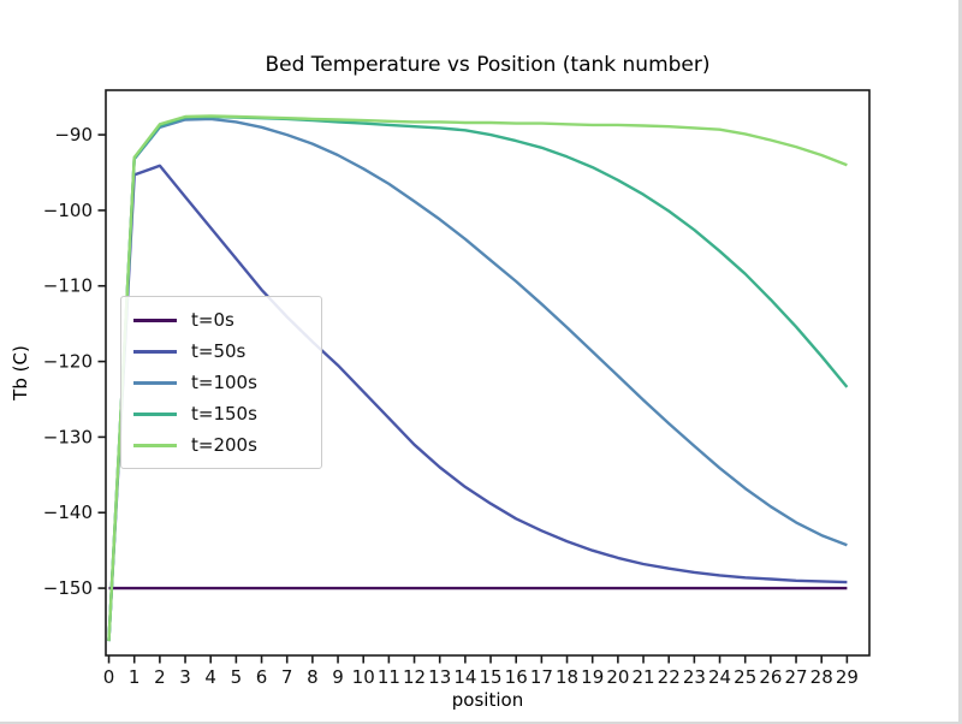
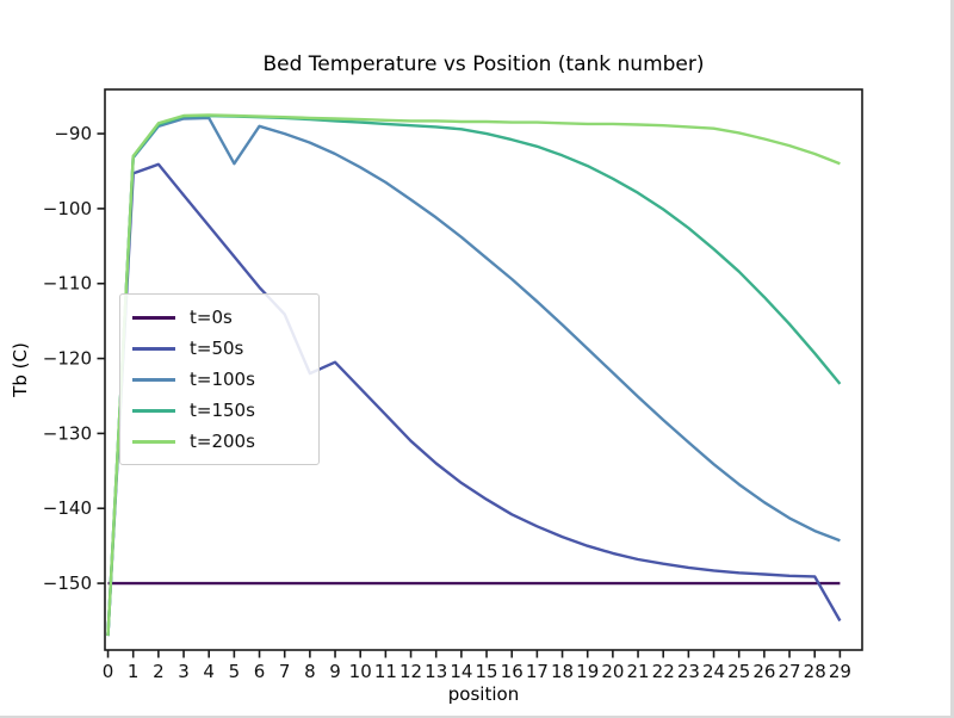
t=100s/5: -88 -> -94
t=50s/8: -117 -> -122
t=50s/29: -149 -> -155
